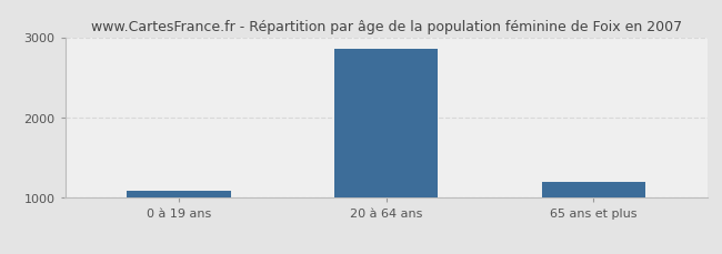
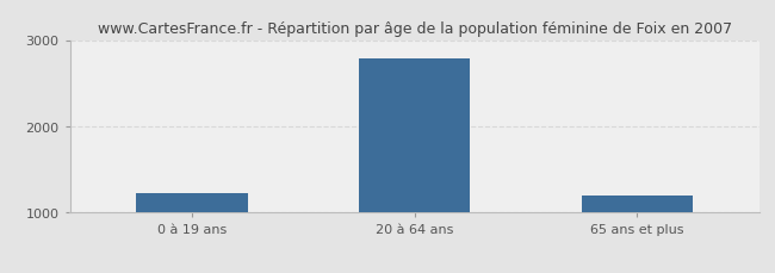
0 à 19 ans: 1090 -> 1220
20 à 64 ans: 2850 -> 2780
